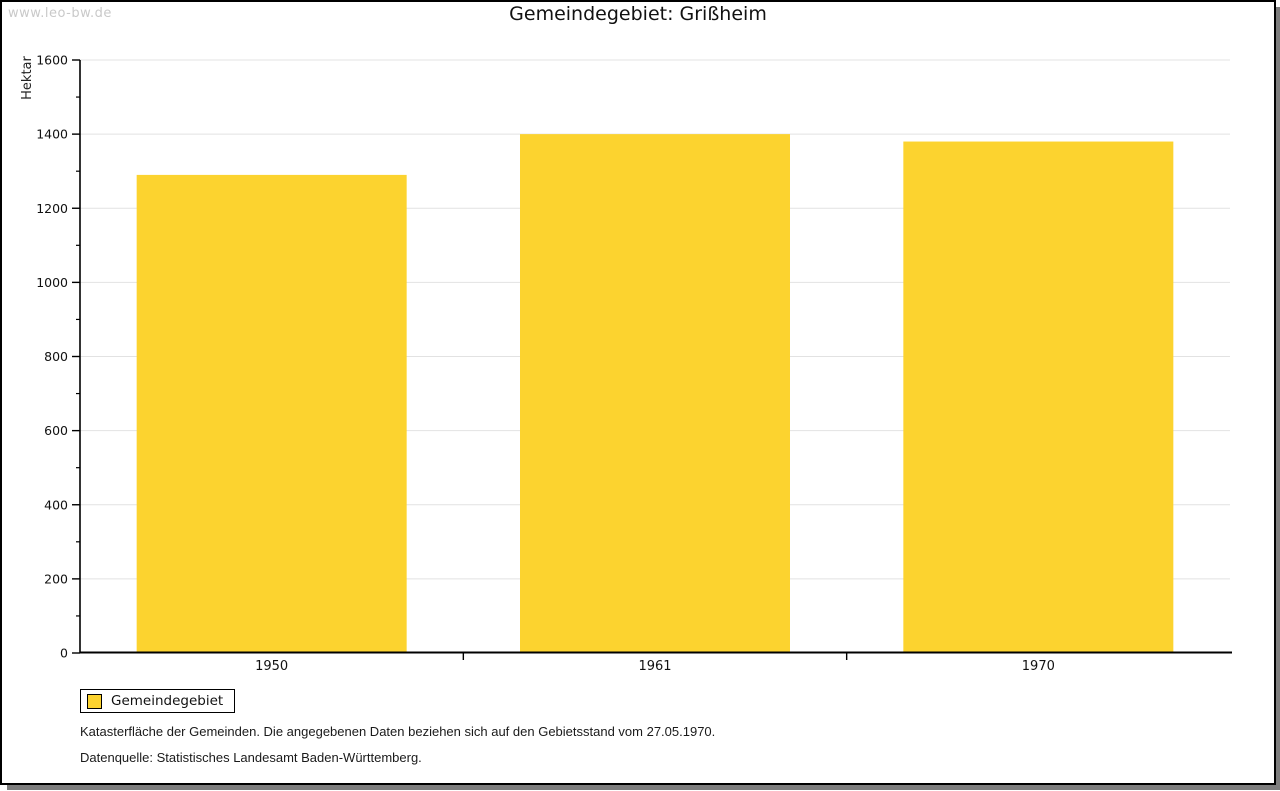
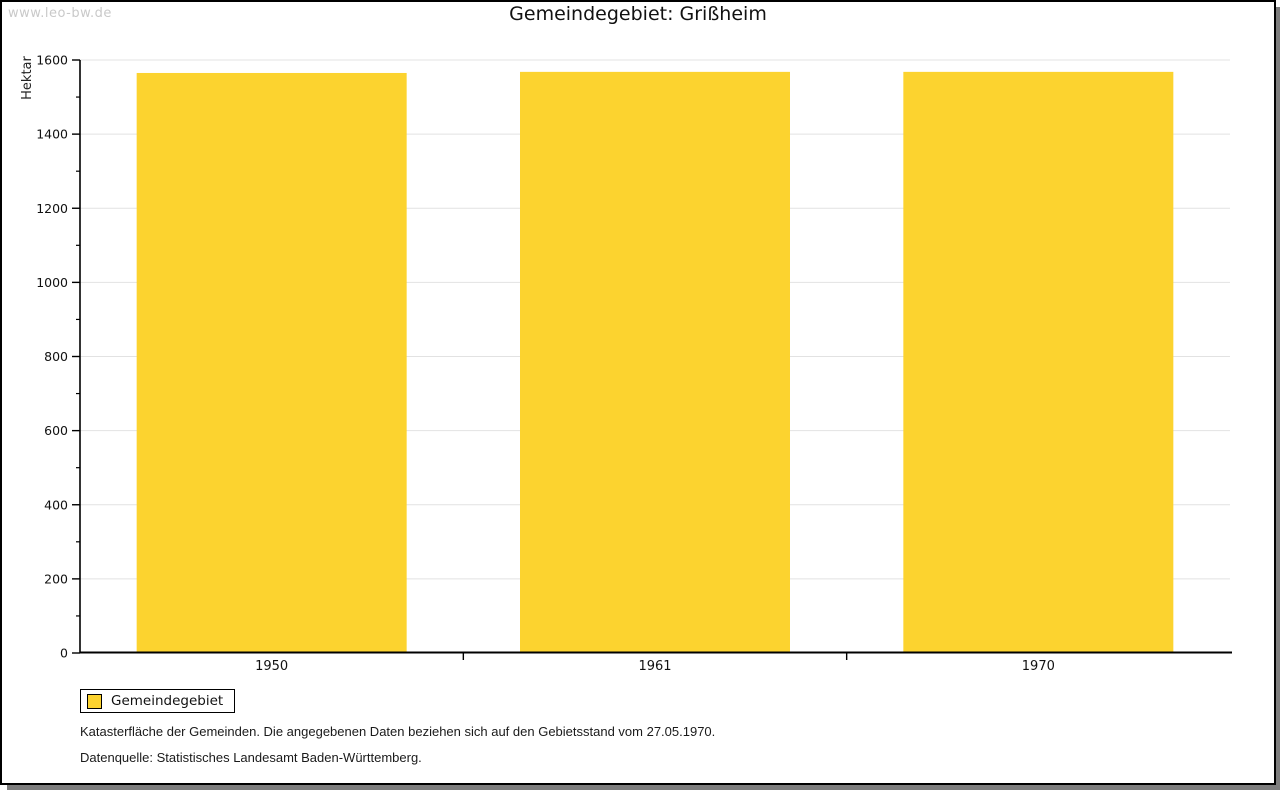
1950: 1290 -> 1560
1961: 1400 -> 1570
1970: 1380 -> 1570
